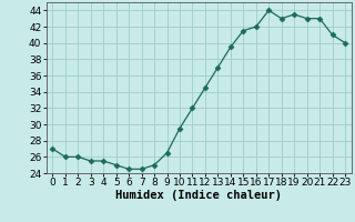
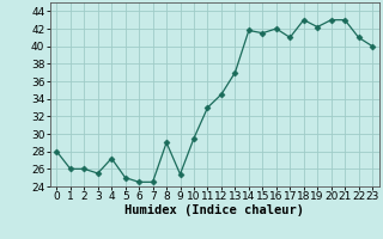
0: 27.0 -> 28.0
4: 25.5 -> 27.2
8: 25.0 -> 29.0
9: 26.5 -> 25.4
11: 32.0 -> 33.0
14: 39.5 -> 41.8
17: 44.0 -> 41.0
19: 43.5 -> 42.2
